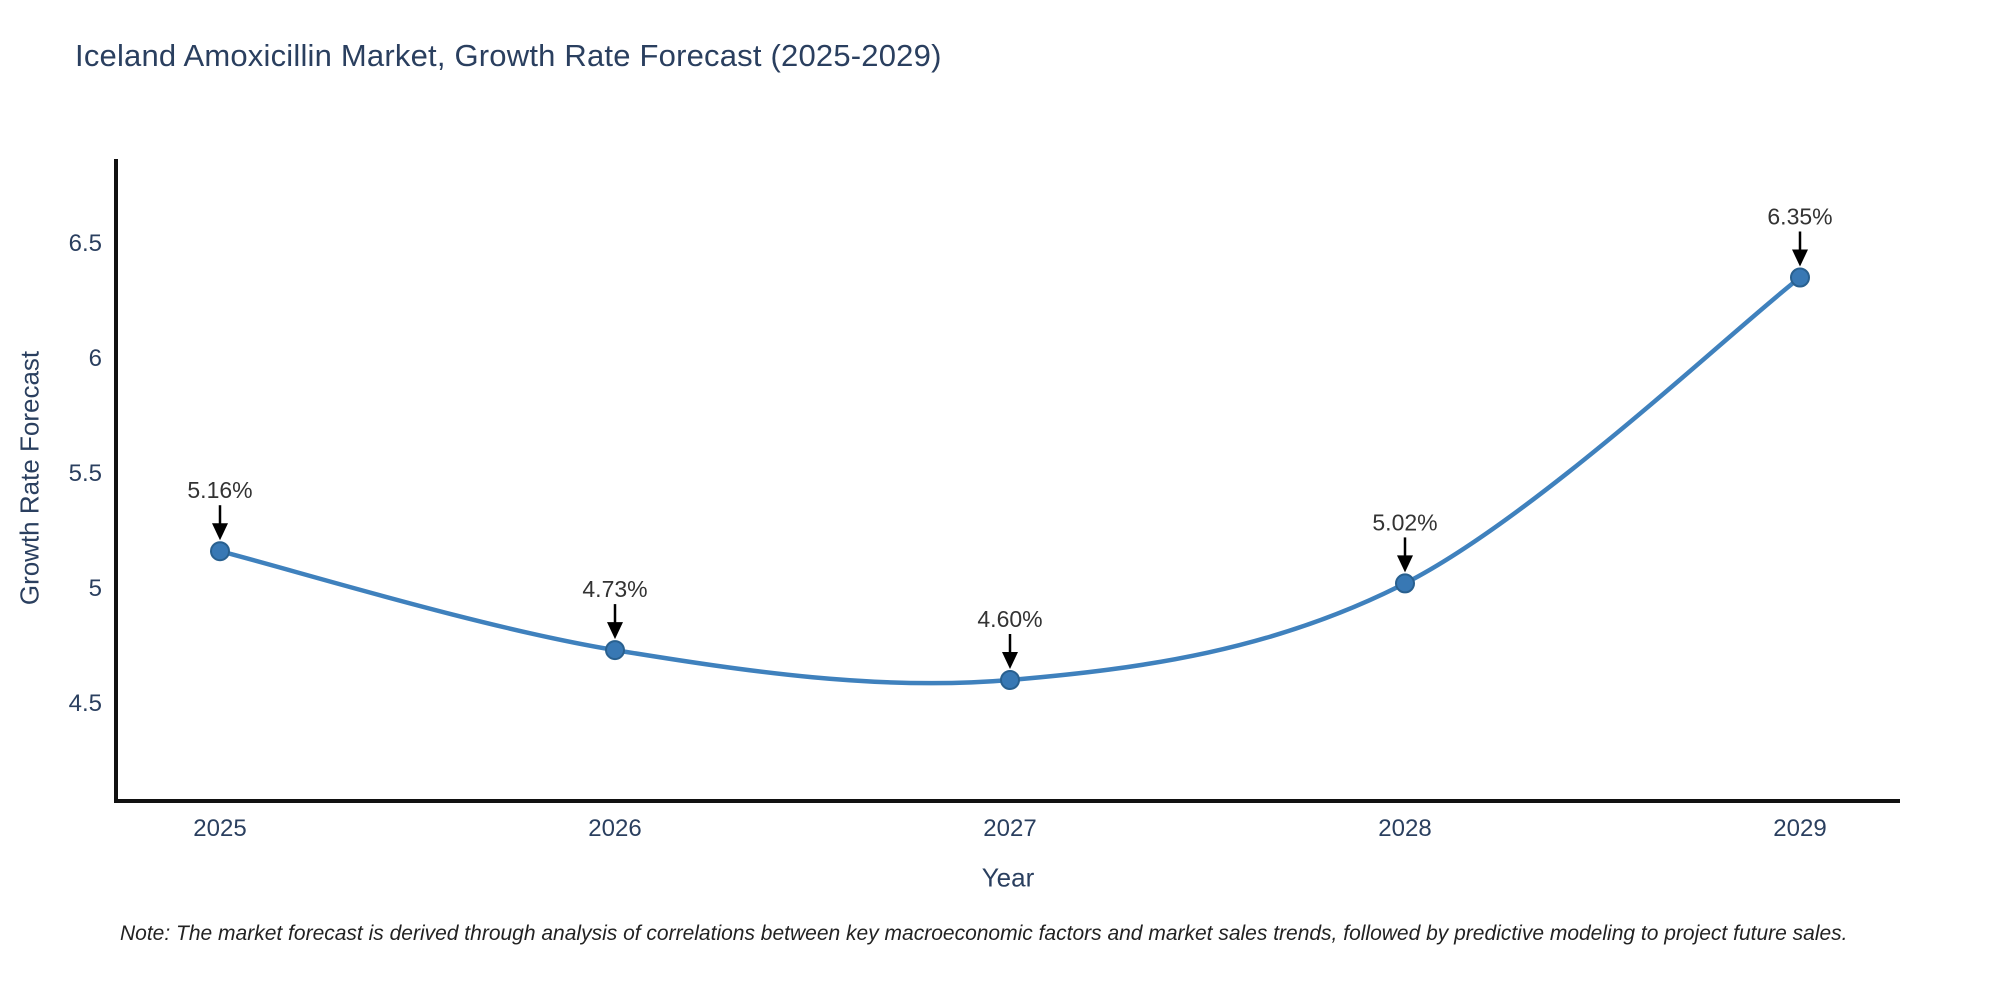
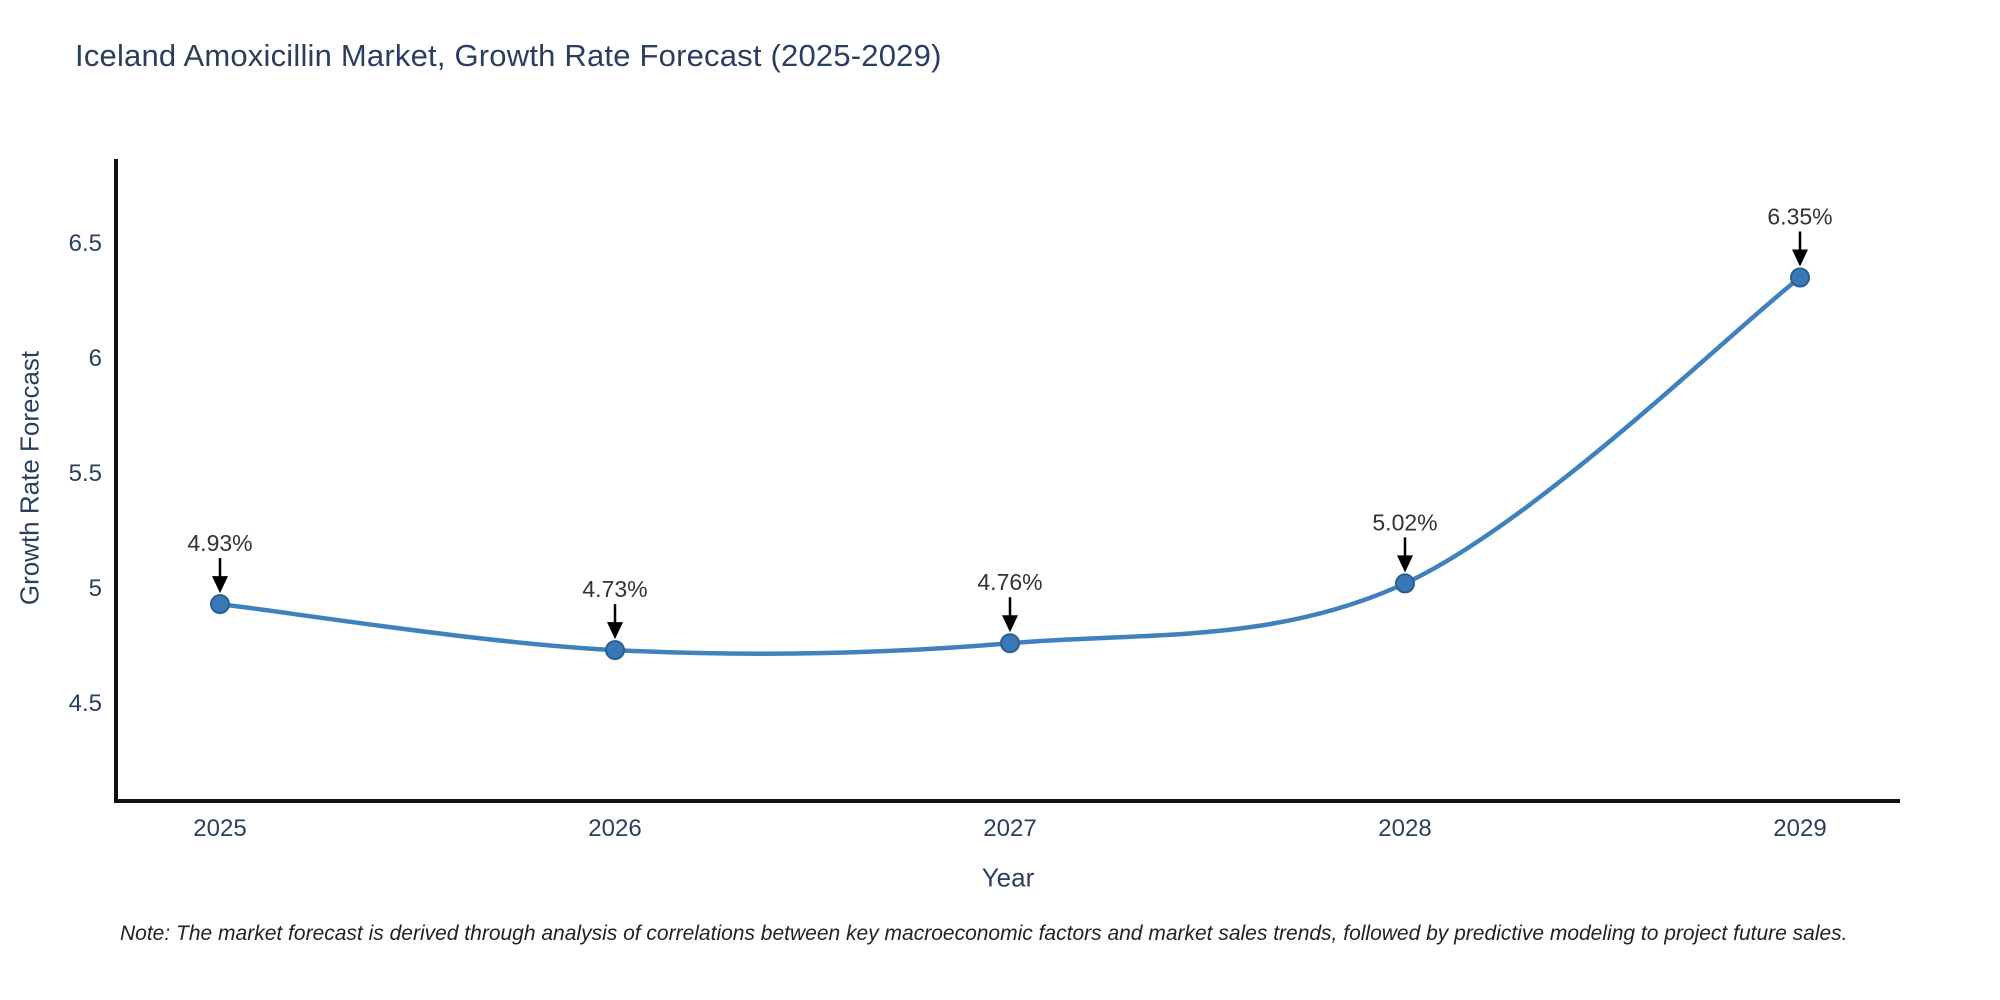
2025: 5.16% -> 4.93%
2027: 4.60% -> 4.76%
